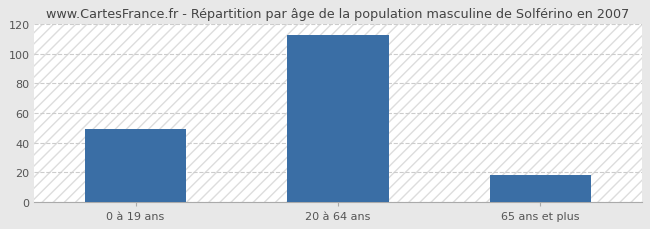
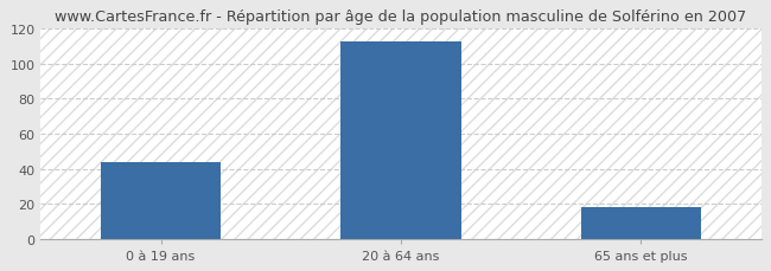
0 à 19 ans: 49 -> 44
